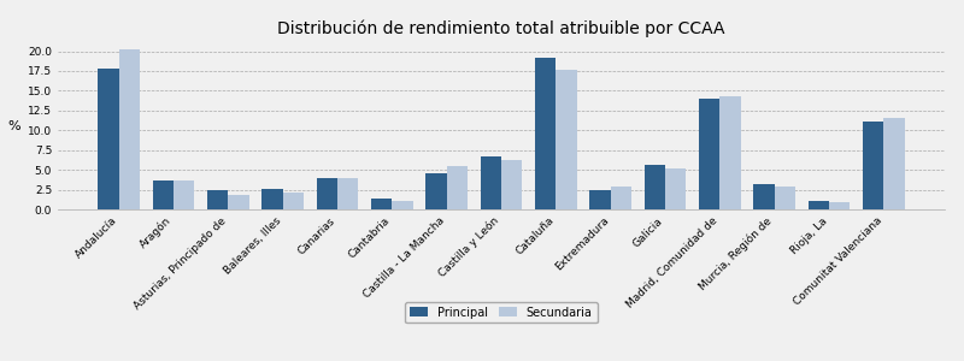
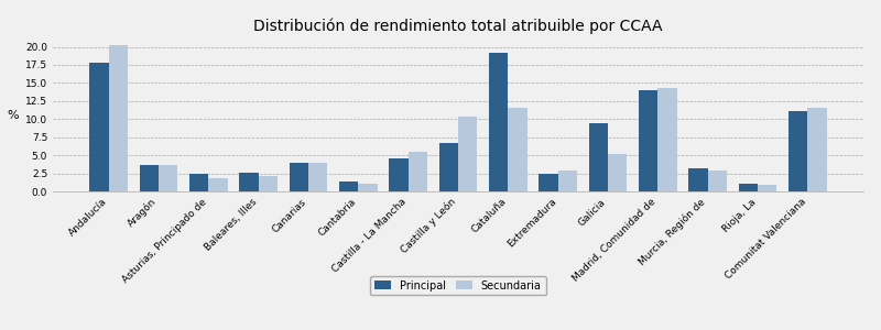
Secundaria/Castilla y León: 6.2 -> 10.4
Secundaria/Cataluña: 17.7 -> 11.6
Principal/Galicia: 5.7 -> 9.4
